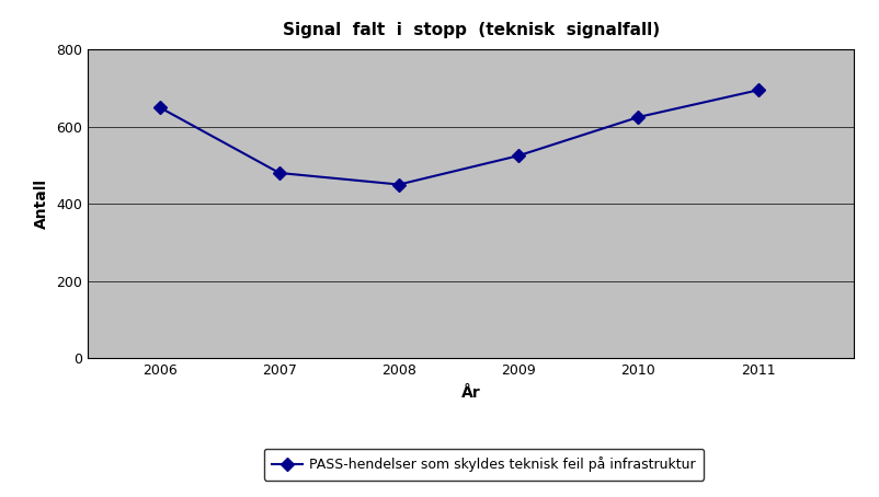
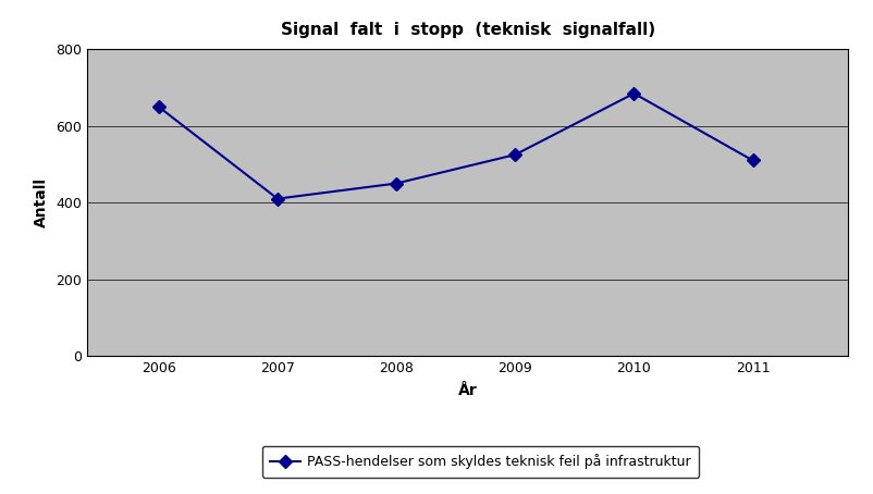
2007: 480 -> 410
2010: 625 -> 685
2011: 695 -> 510
